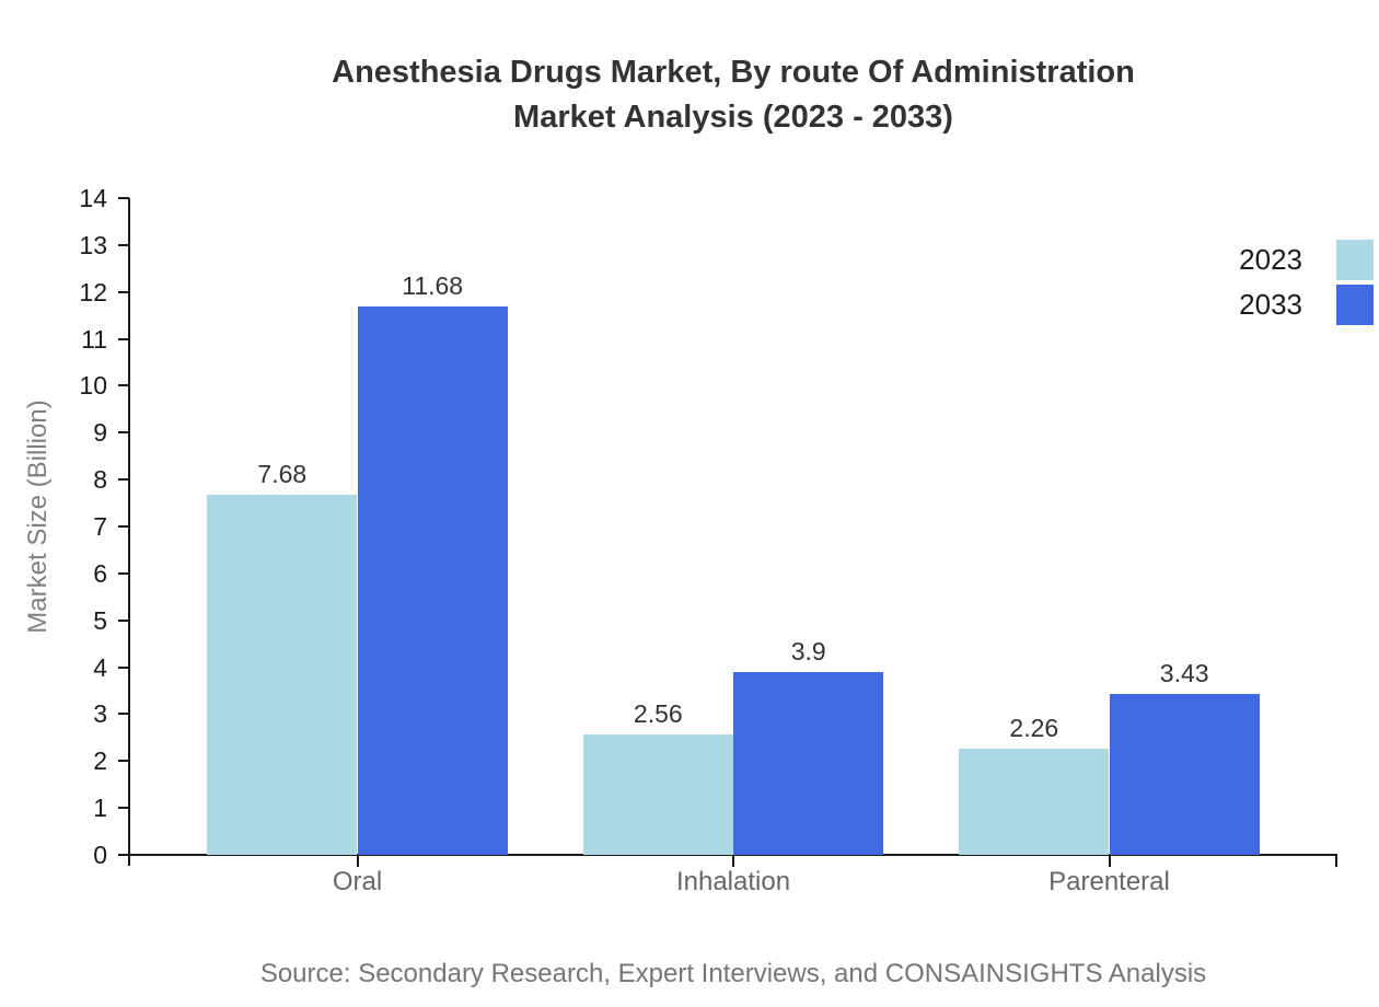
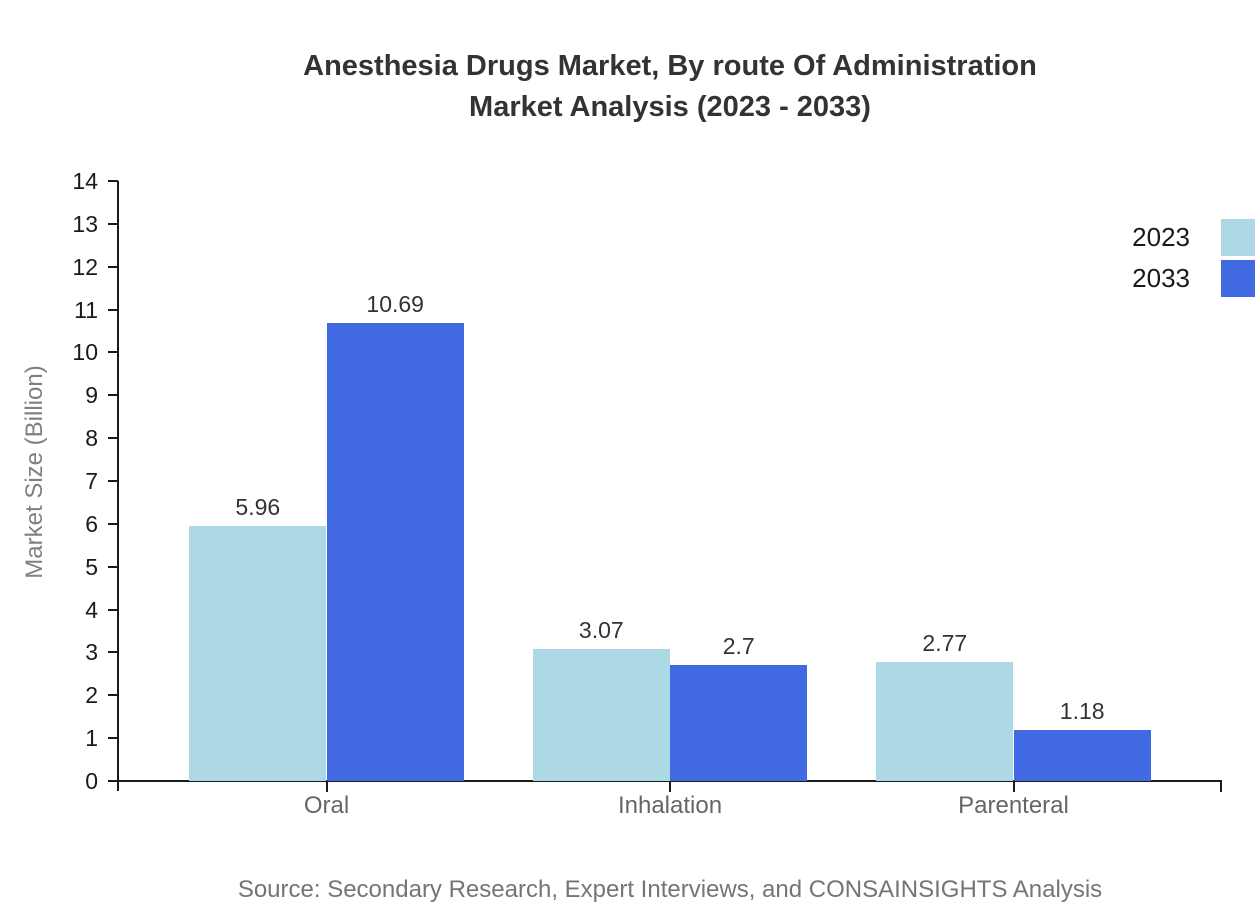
2023/Oral: 7.68 -> 5.96
2033/Oral: 11.68 -> 10.69
2023/Inhalation: 2.56 -> 3.07
2033/Inhalation: 3.9 -> 2.7
2023/Parenteral: 2.26 -> 2.77
2033/Parenteral: 3.43 -> 1.18
